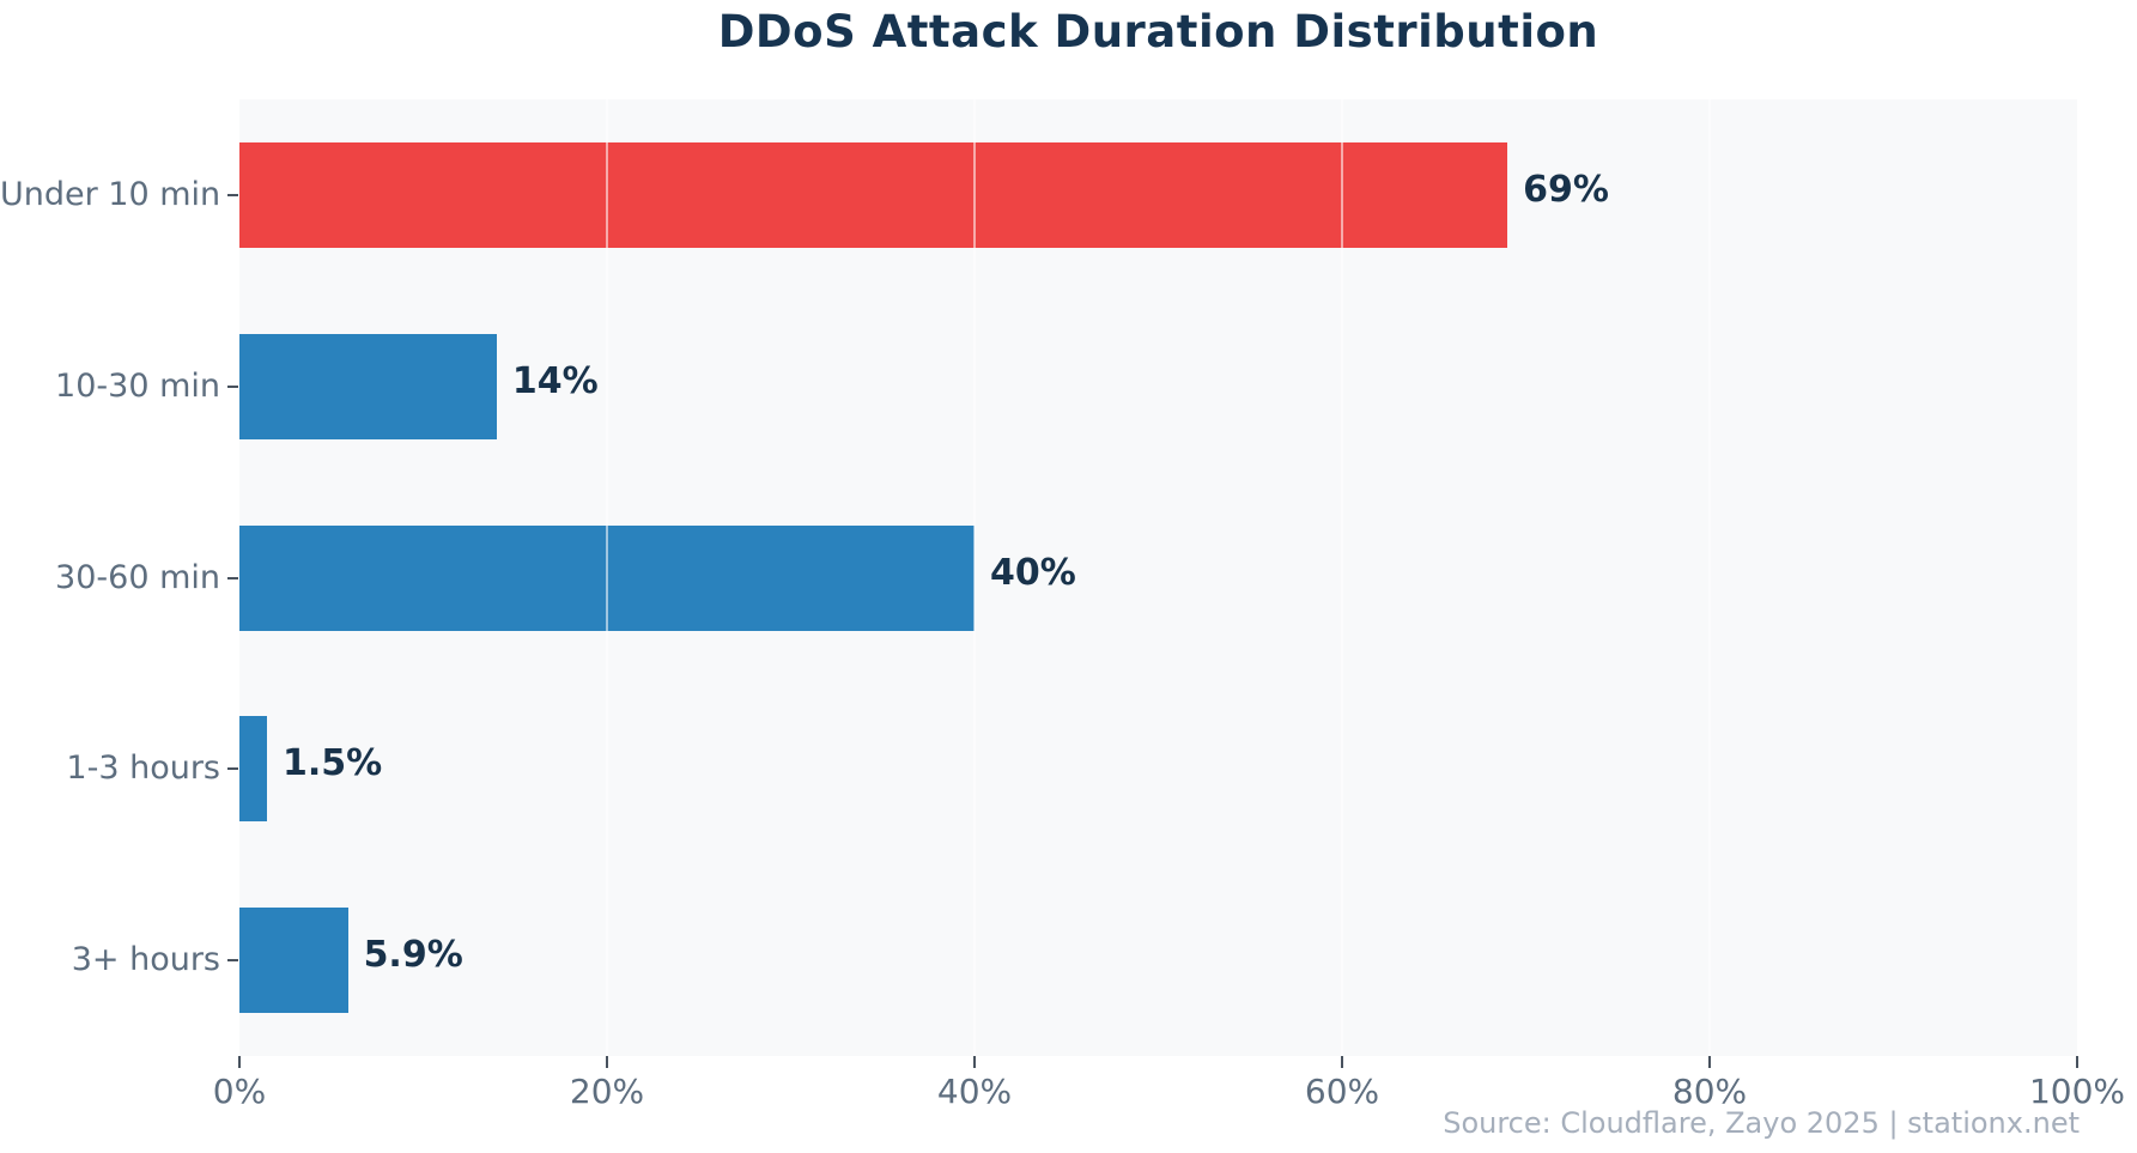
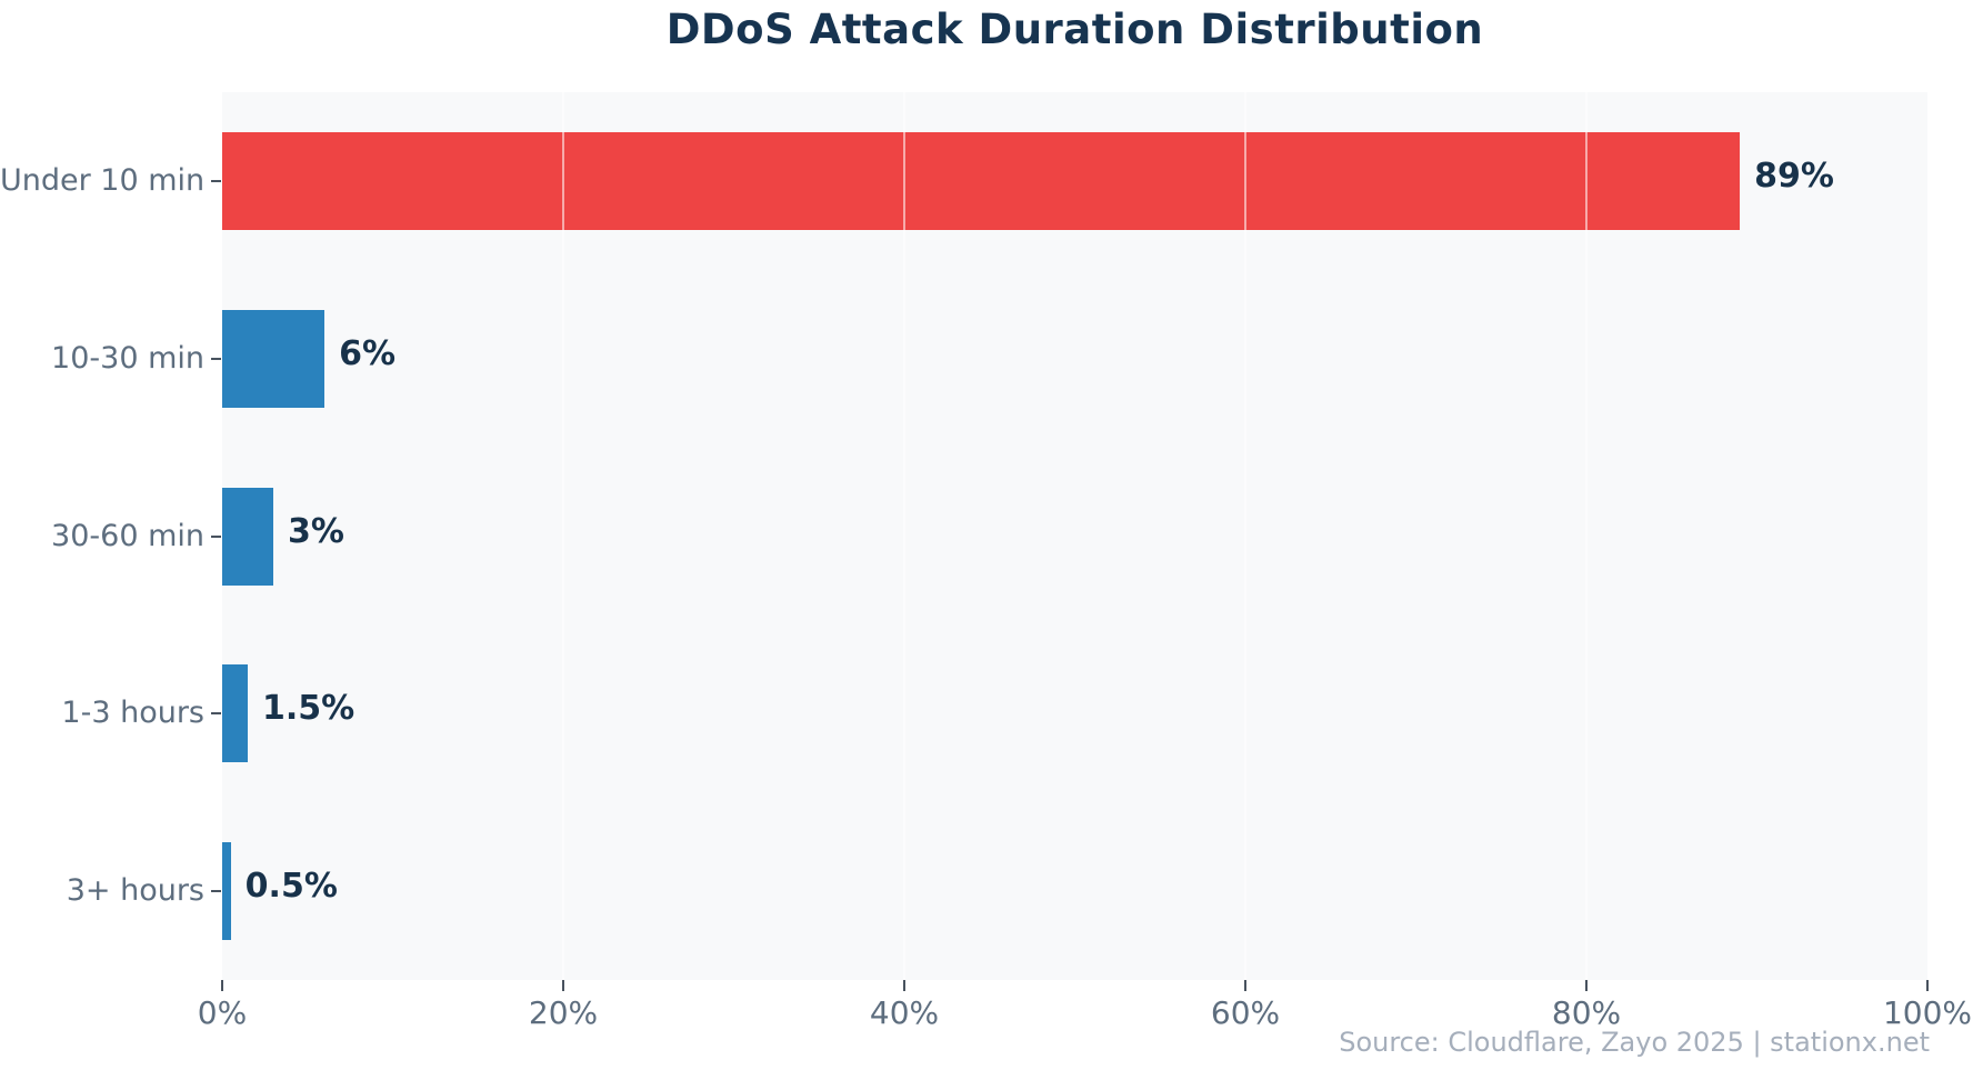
Under 10 min: 69% -> 89%
10-30 min: 14% -> 6%
30-60 min: 40% -> 3%
3+ hours: 5.9% -> 0.5%
